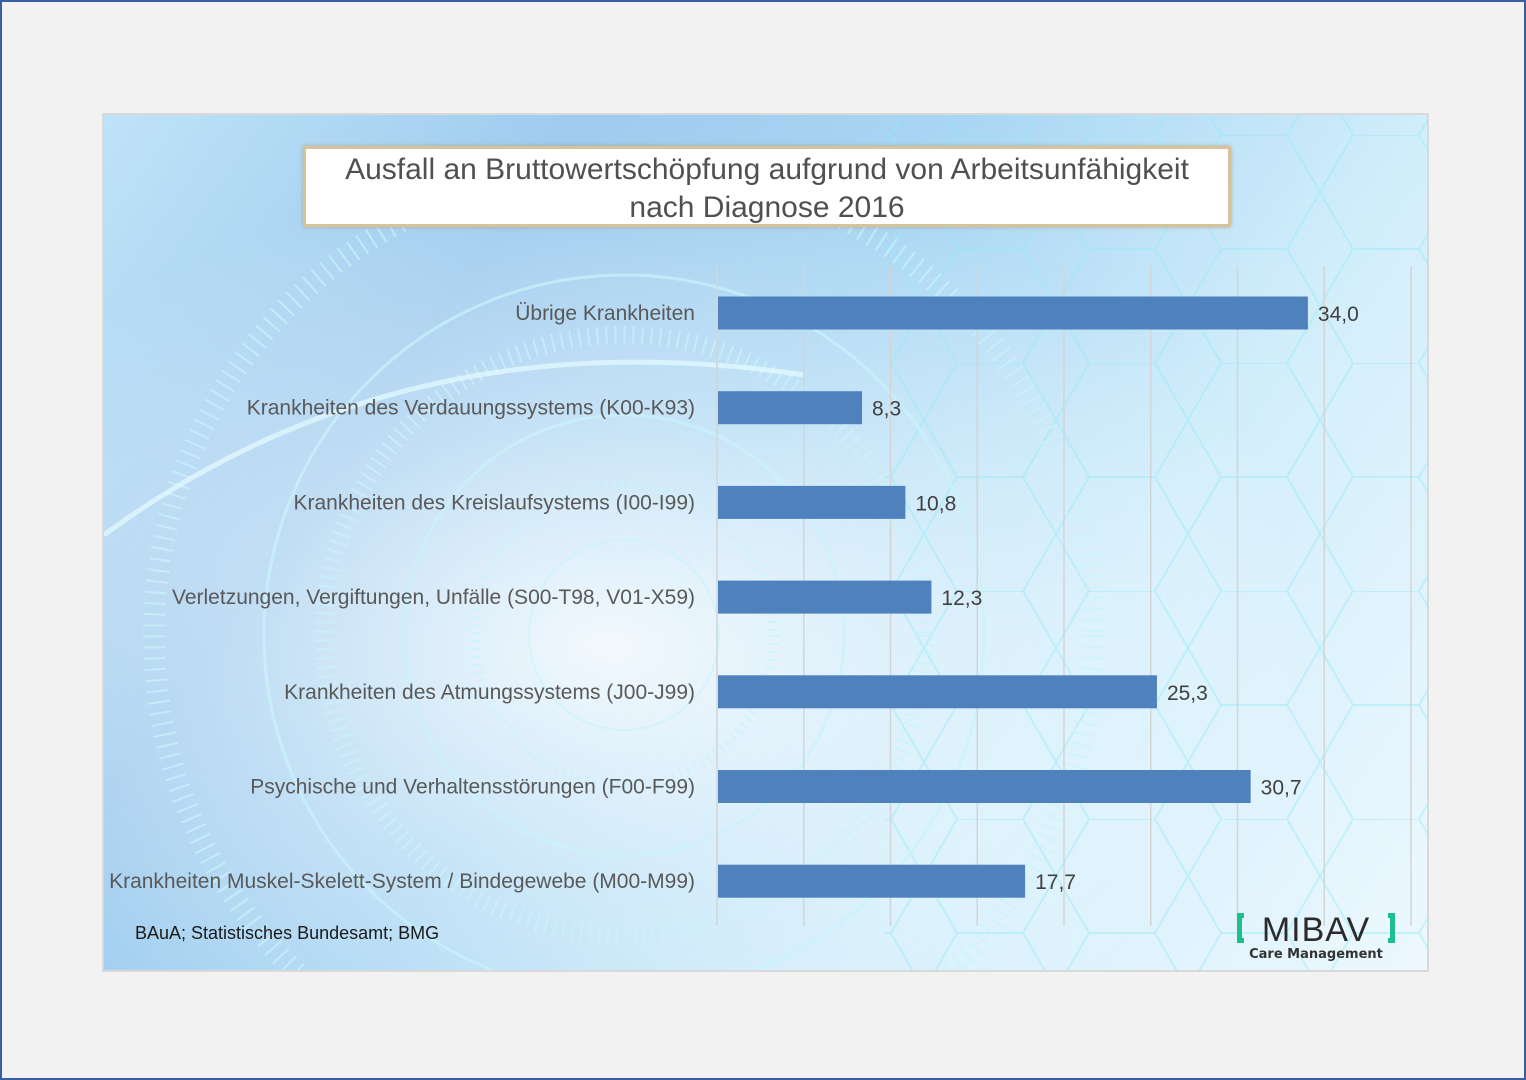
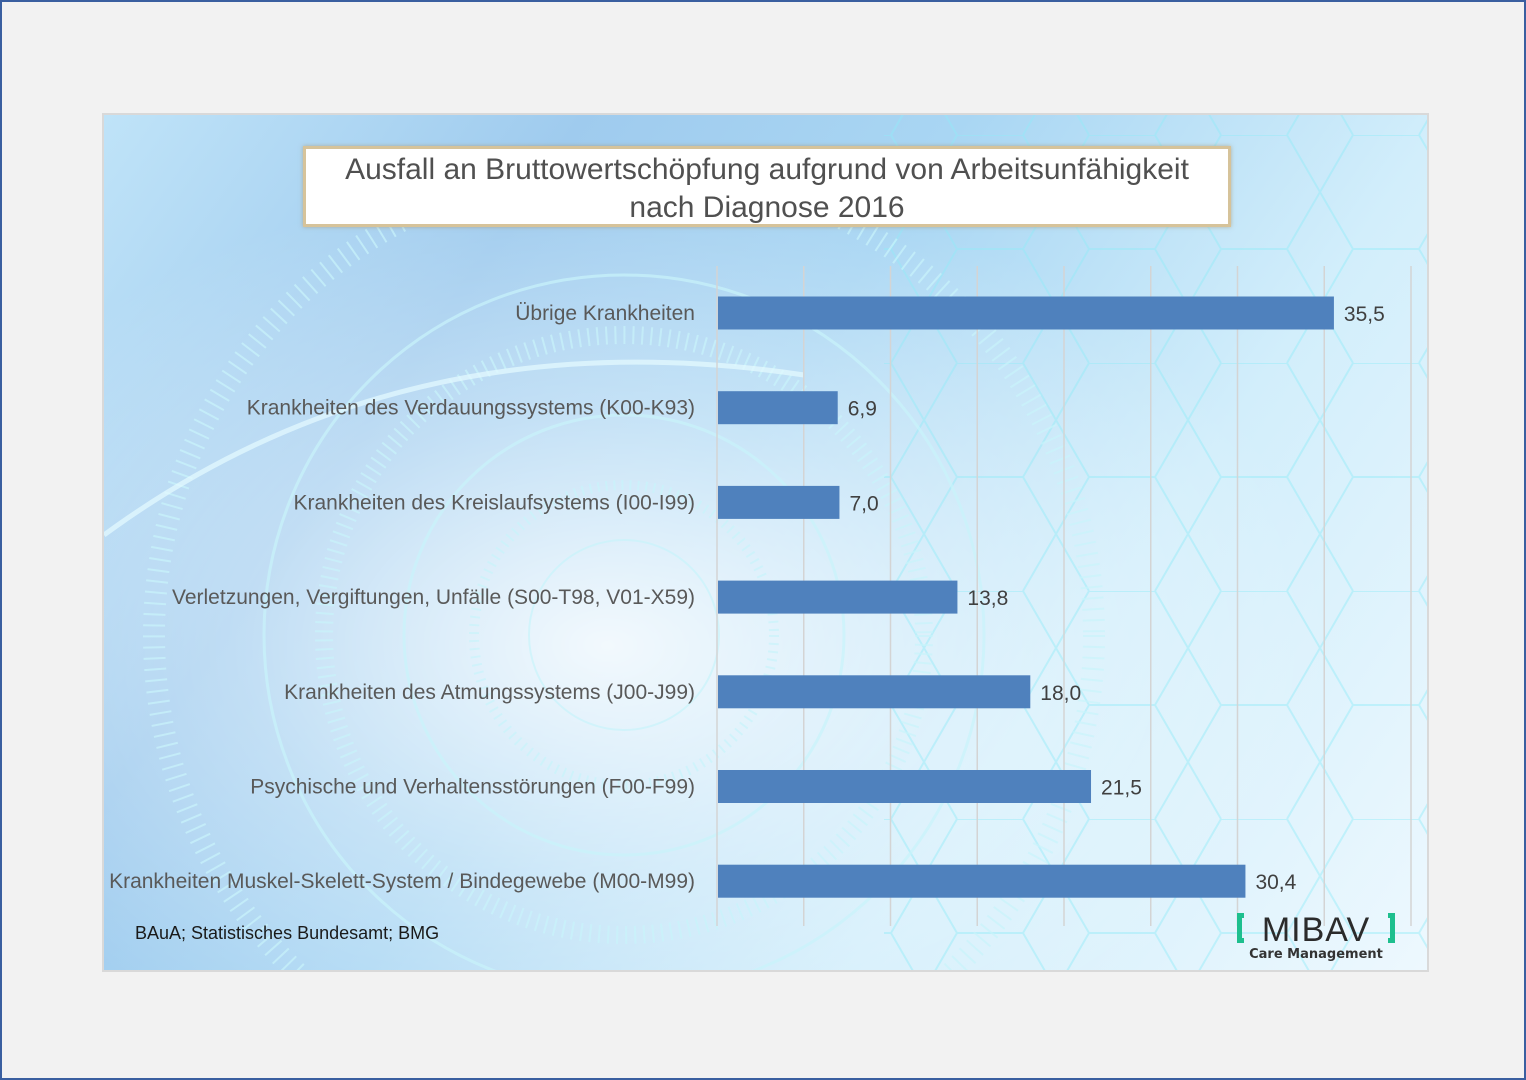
Übrige Krankheiten: 34,0 -> 35,5
Krankheiten des Verdauungssystems (K00-K93): 8,3 -> 6,9
Krankheiten des Kreislaufsystems (I00-I99): 10,8 -> 7,0
Verletzungen, Vergiftungen, Unfälle (S00-T98, V01-X59): 12,3 -> 13,8
Krankheiten des Atmungssystems (J00-J99): 25,3 -> 18,0
Psychische und Verhaltensstörungen (F00-F99): 30,7 -> 21,5
Krankheiten Muskel-Skelett-System / Bindegewebe (M00-M99): 17,7 -> 30,4
